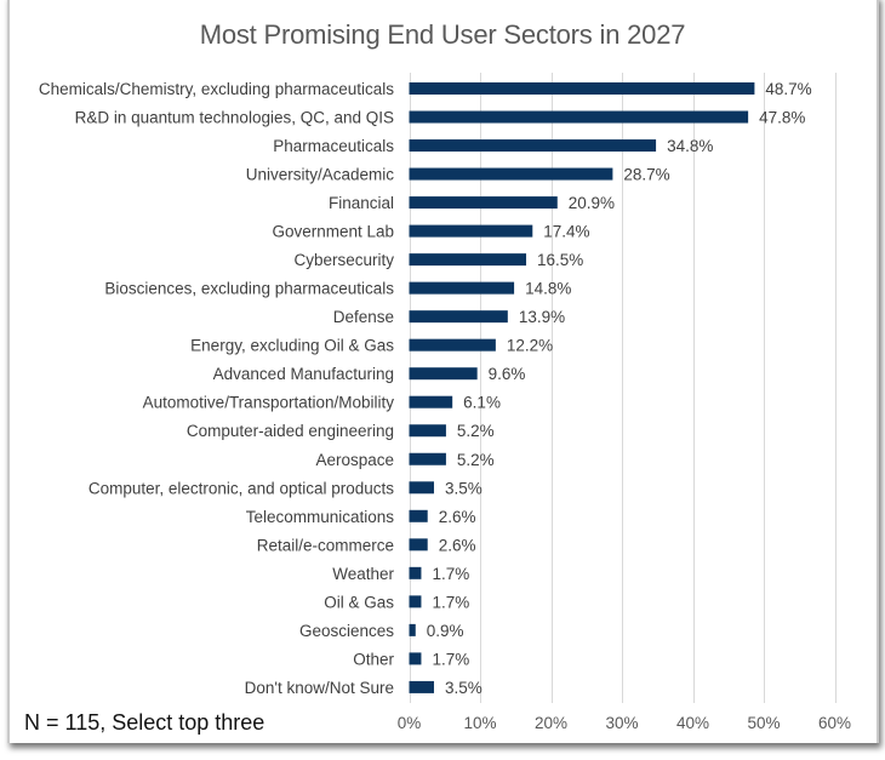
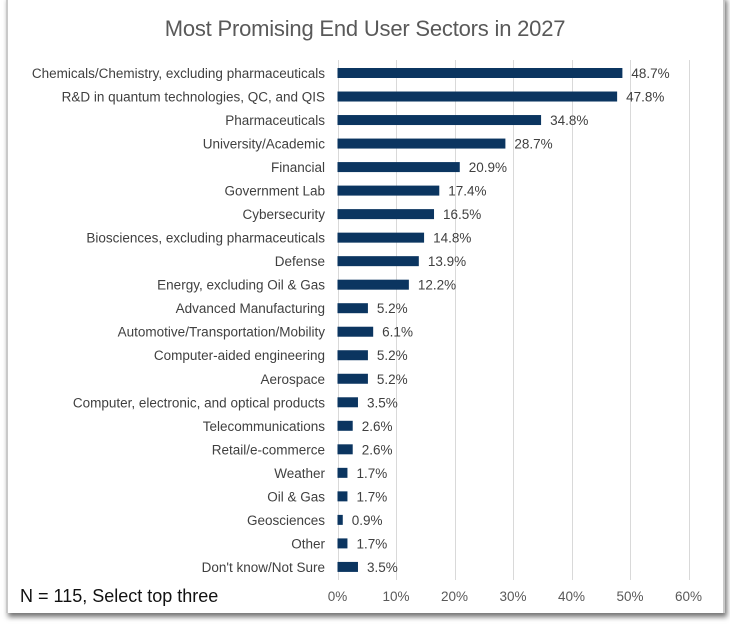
Advanced Manufacturing: 9.6% -> 5.2%
